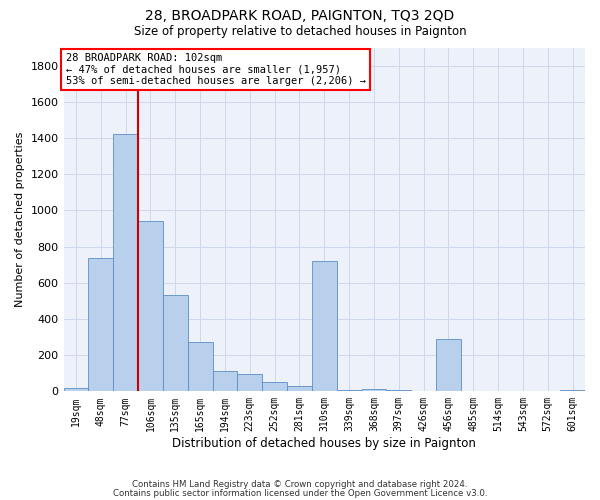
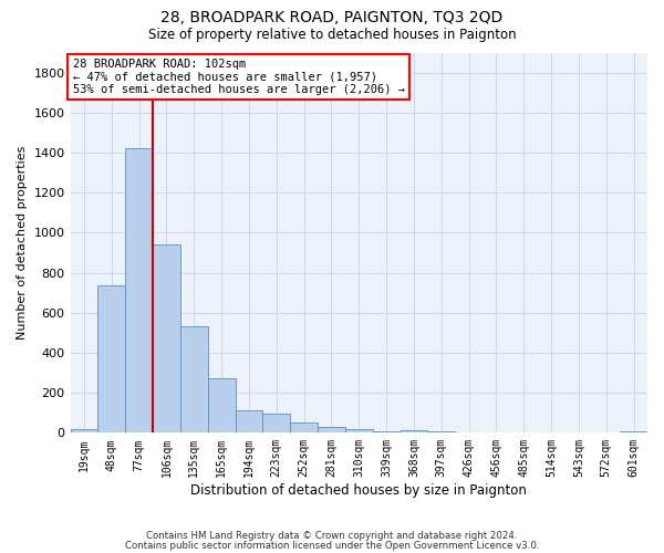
310sqm: 720 -> 20
456sqm: 290 -> 0
